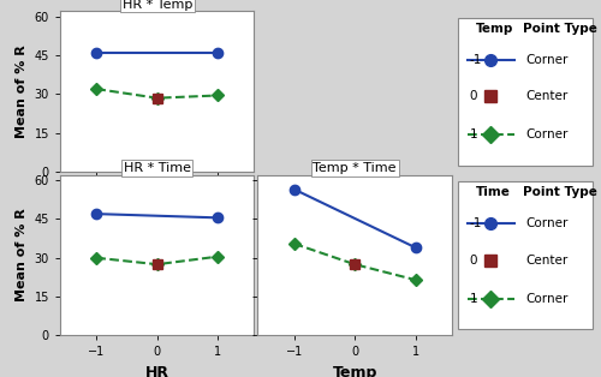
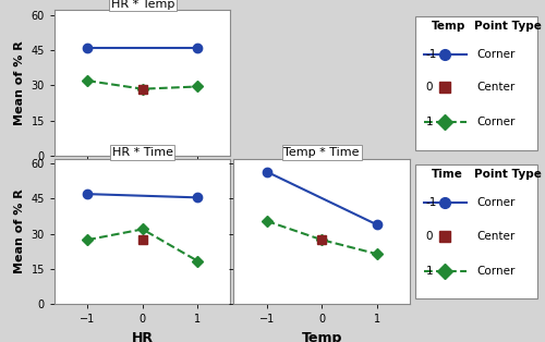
HR * Time/−1: 30.0 -> 27.5
HR * Time/0: 27.5 -> 32.0
HR * Time/1: 30.5 -> 18.5
